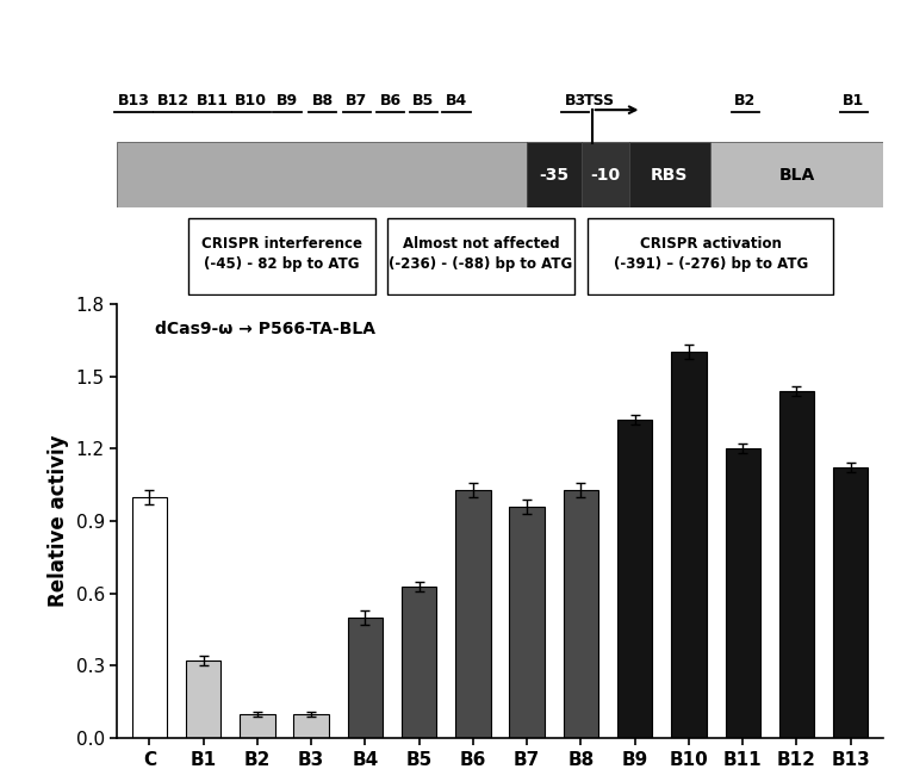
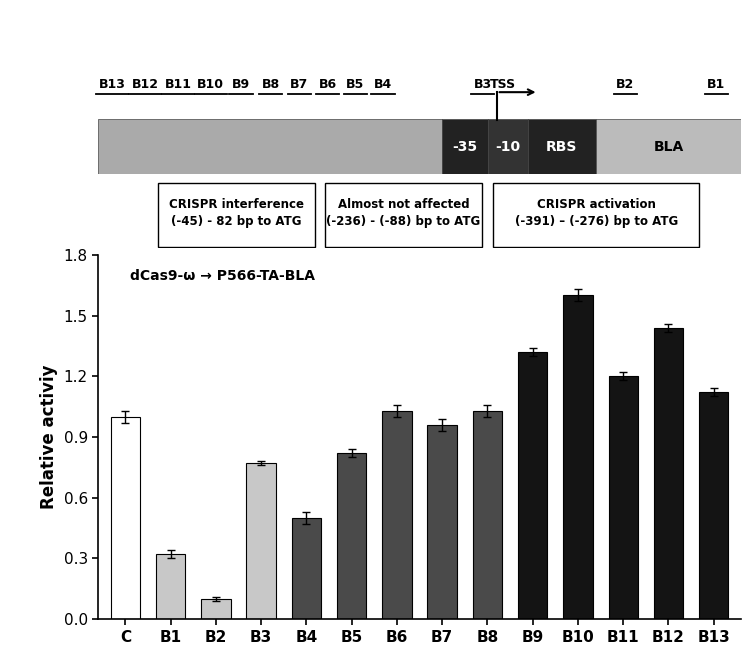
B3: 0.10 -> 0.77
B5: 0.63 -> 0.82
